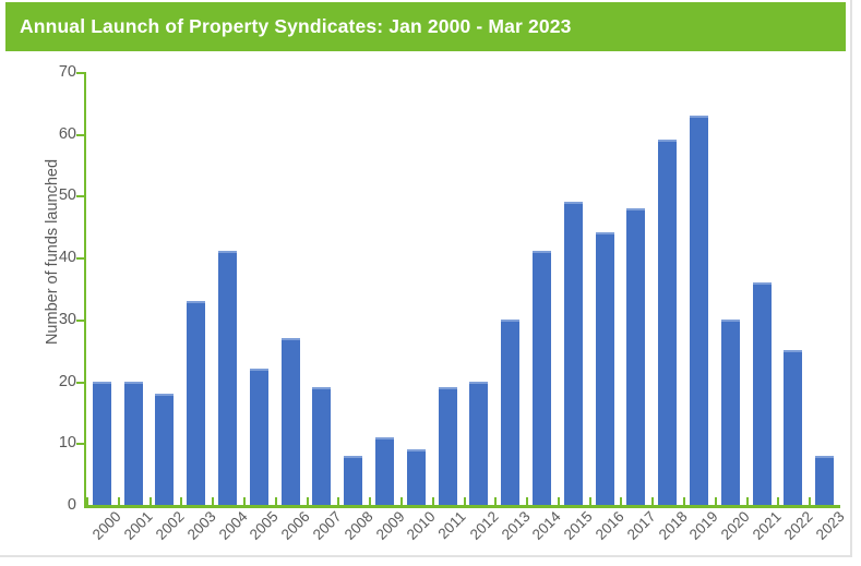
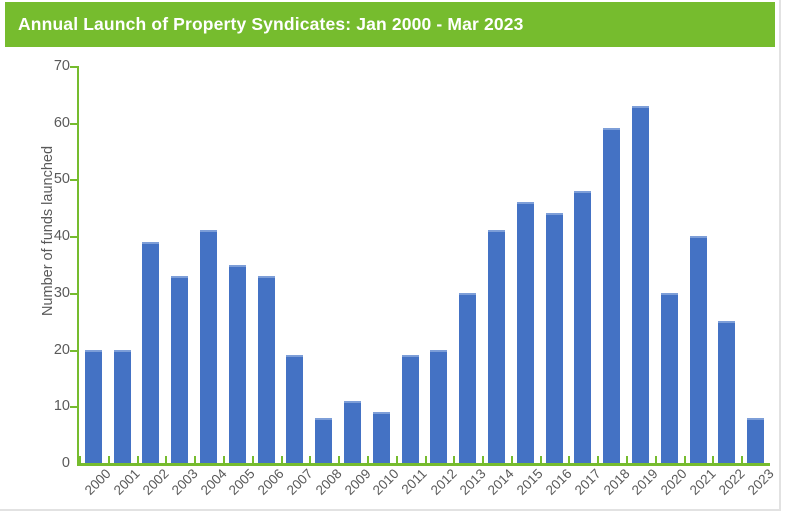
2002: 18 -> 39
2005: 22 -> 35
2006: 27 -> 33
2015: 49 -> 46
2021: 36 -> 40
